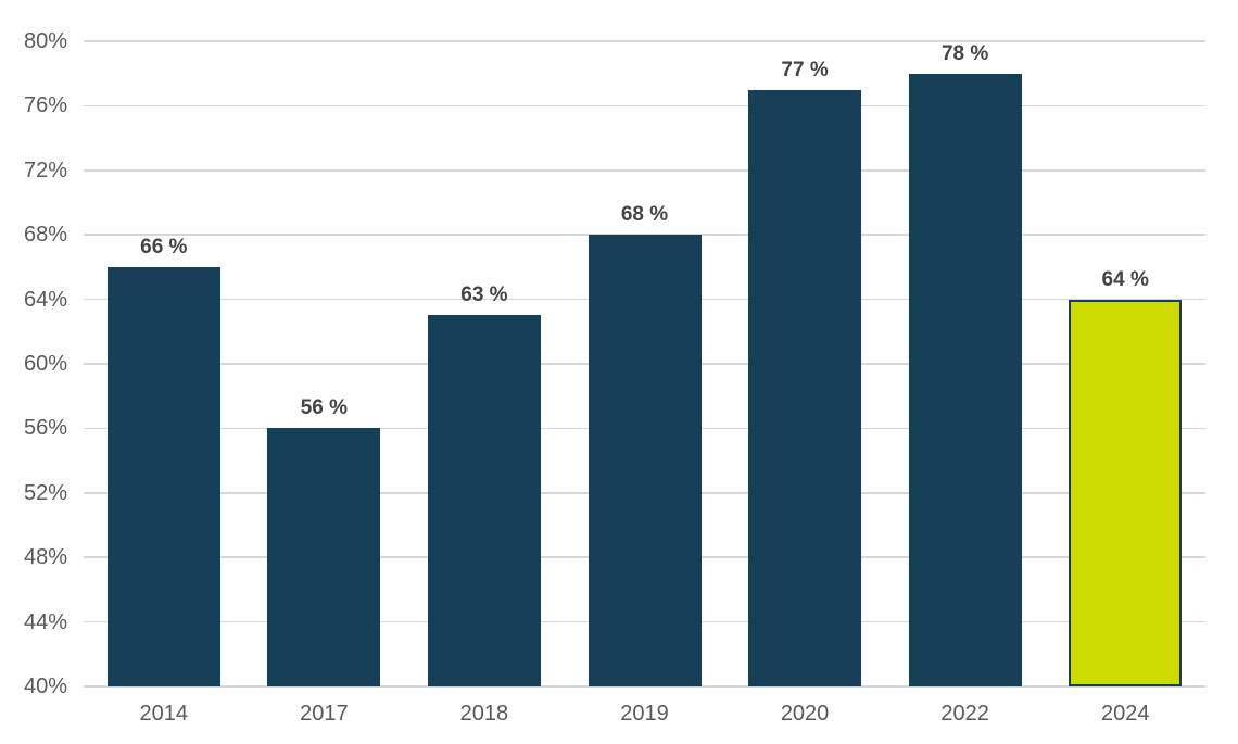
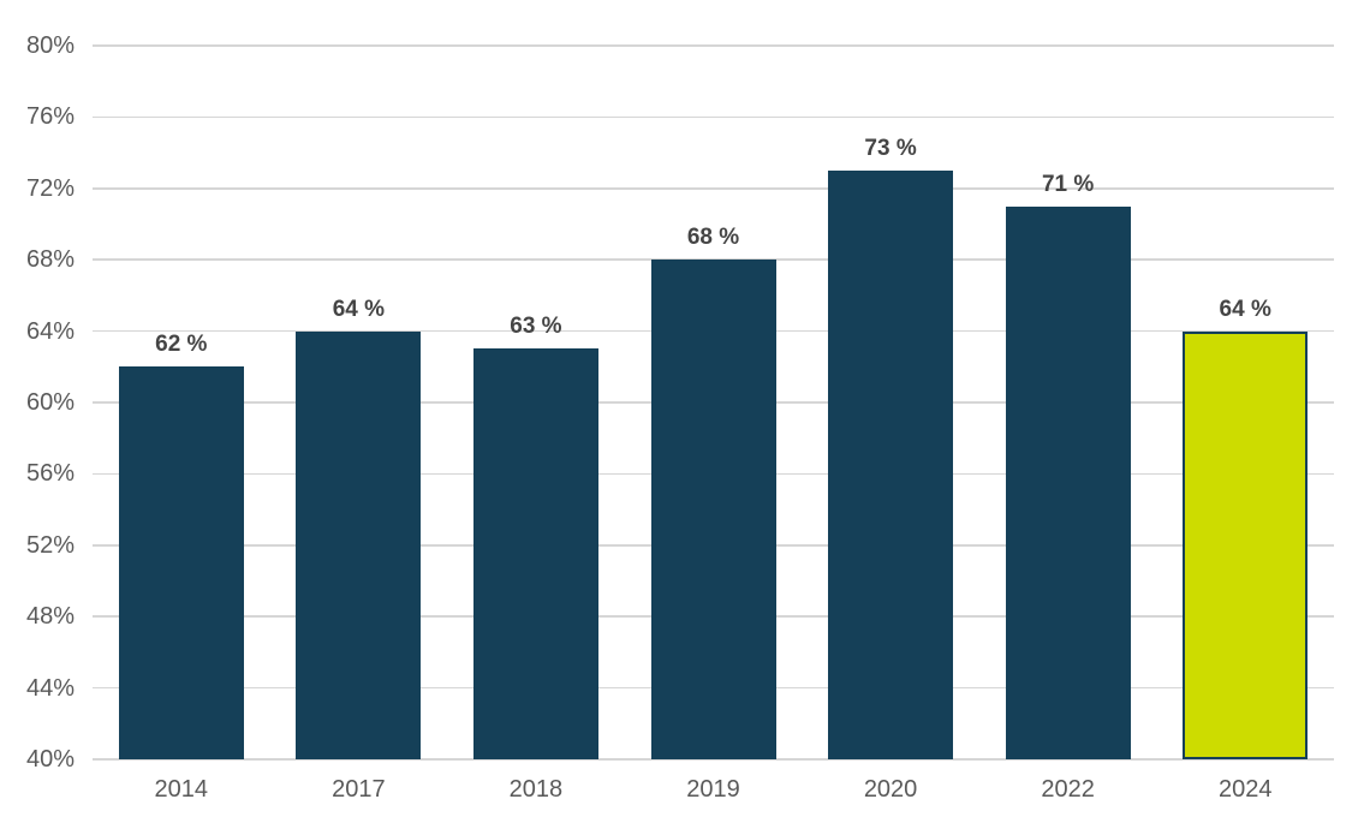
2014: 66 -> 62
2017: 56 -> 64
2020: 77 -> 73
2022: 78 -> 71
